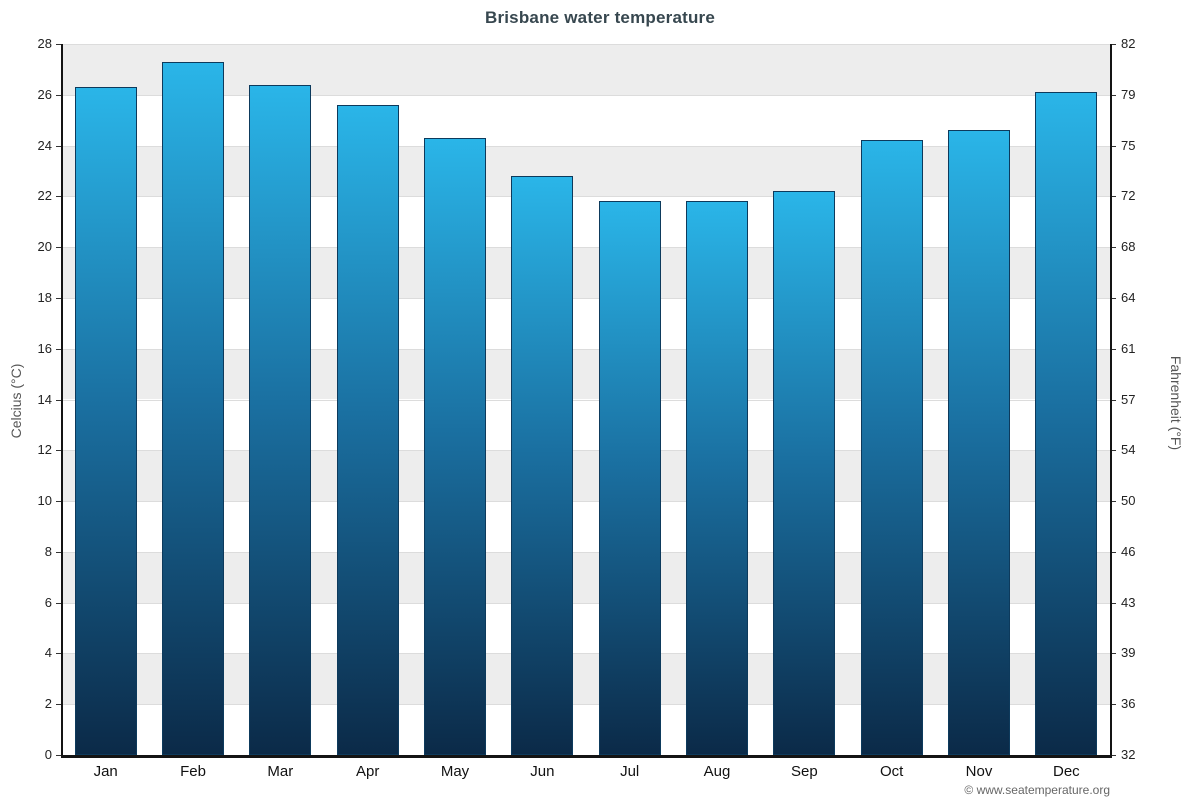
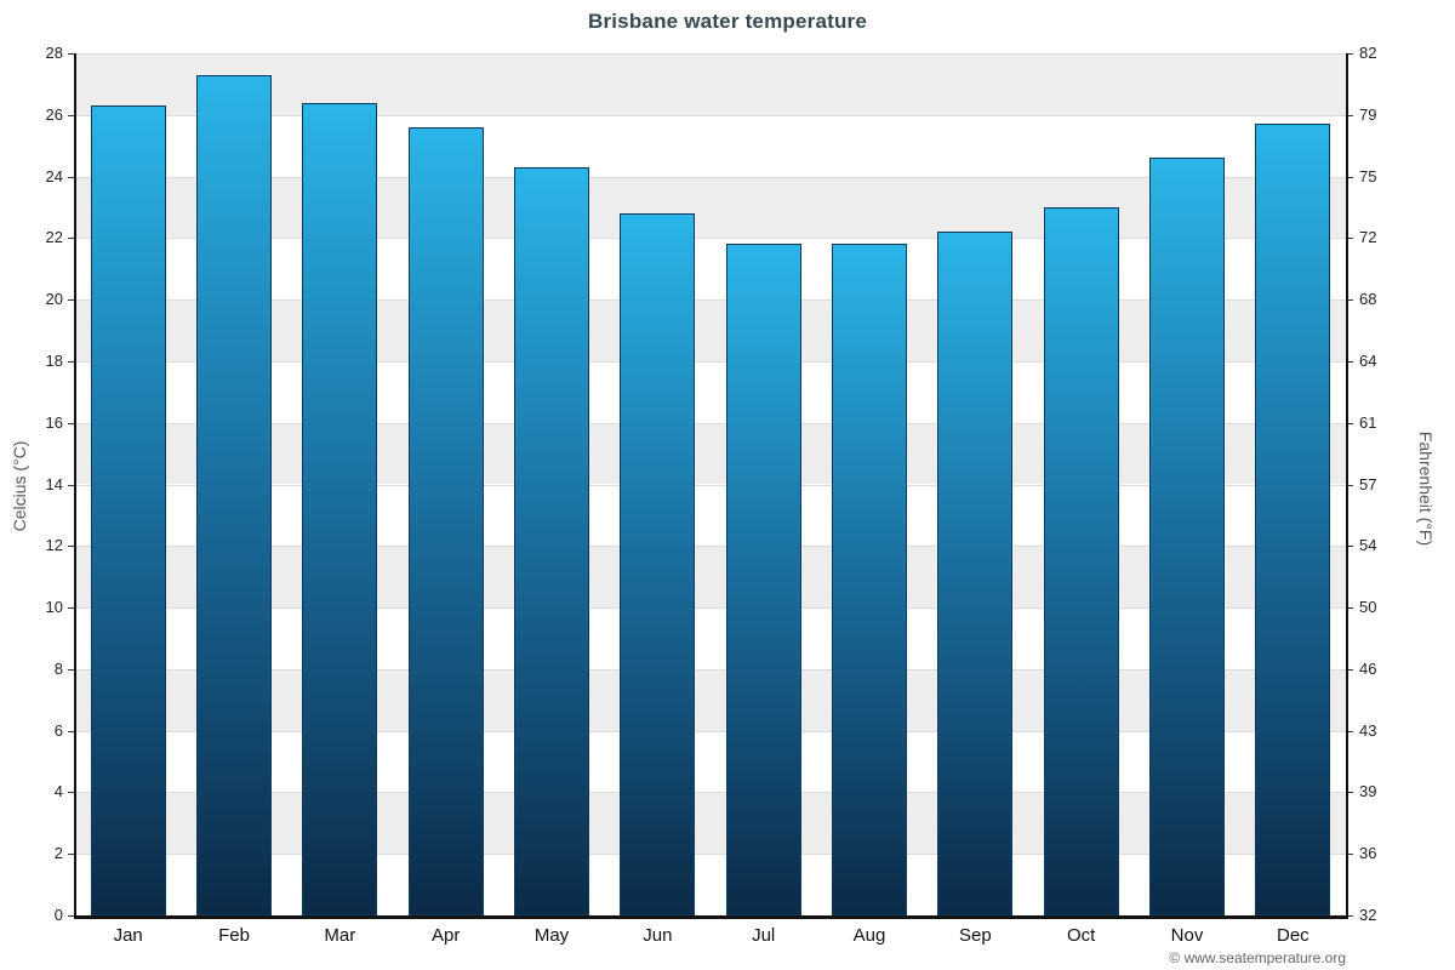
Oct: 24.2 -> 23.0
Dec: 26.1 -> 25.7
